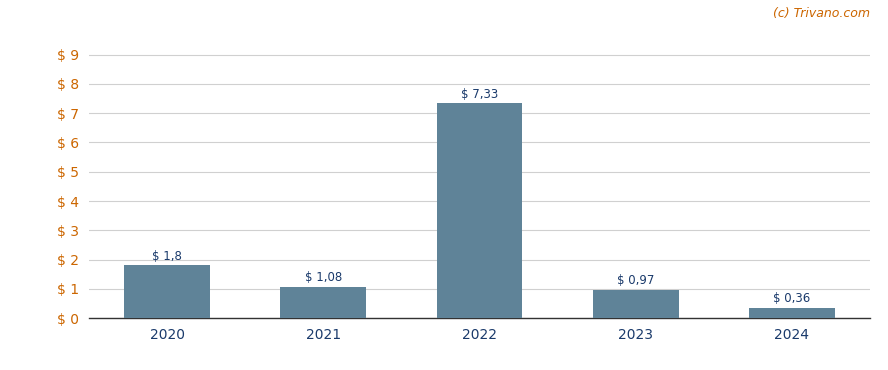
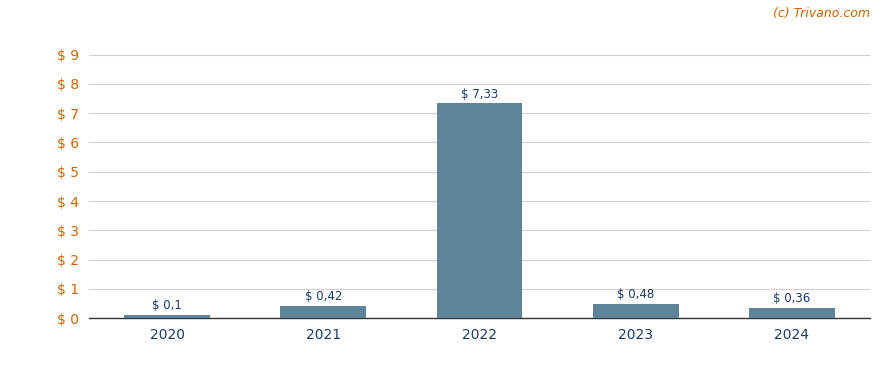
2020: 1,8 -> 0,1
2021: 1,08 -> 0,42
2023: 0,97 -> 0,48
